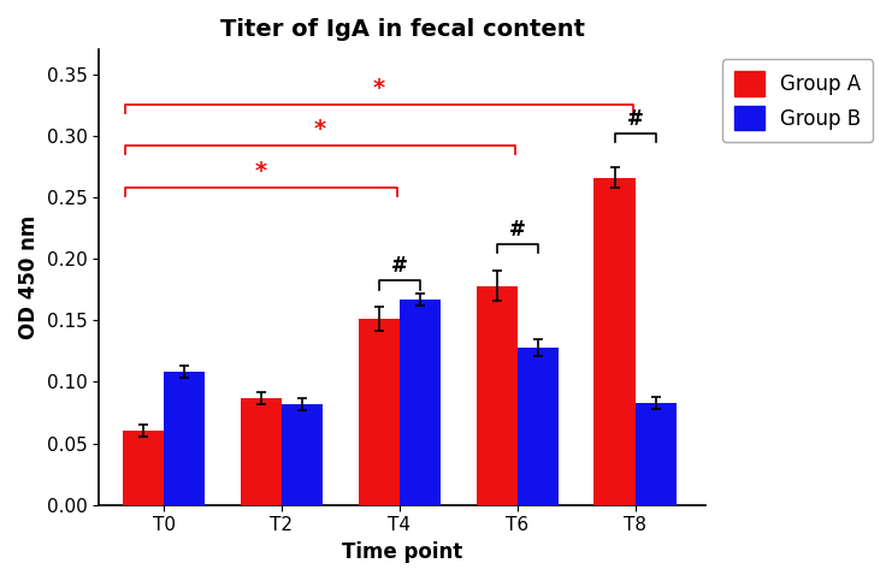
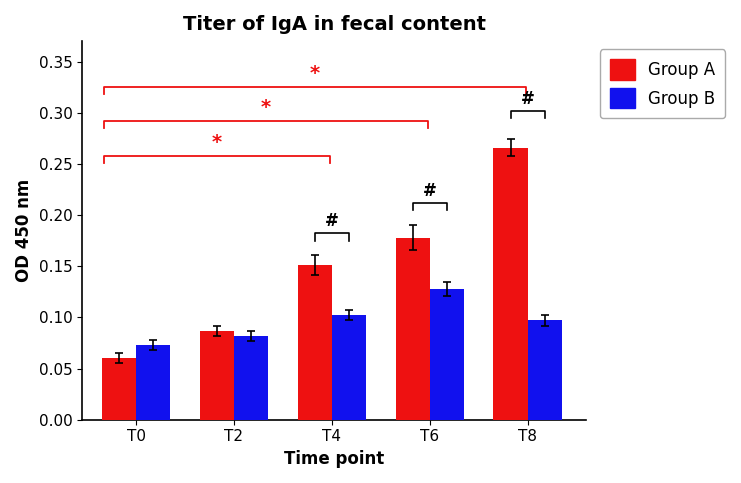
Group B/T0: 0.108 -> 0.073
Group B/T4: 0.167 -> 0.102
Group B/T8: 0.083 -> 0.097
